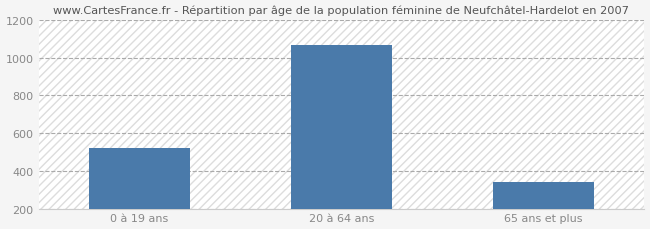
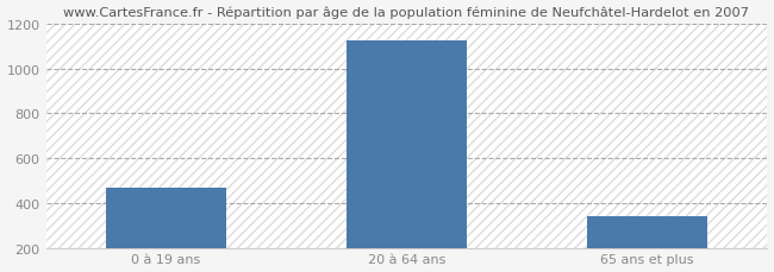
0 à 19 ans: 520 -> 470
20 à 64 ans: 1070 -> 1120
